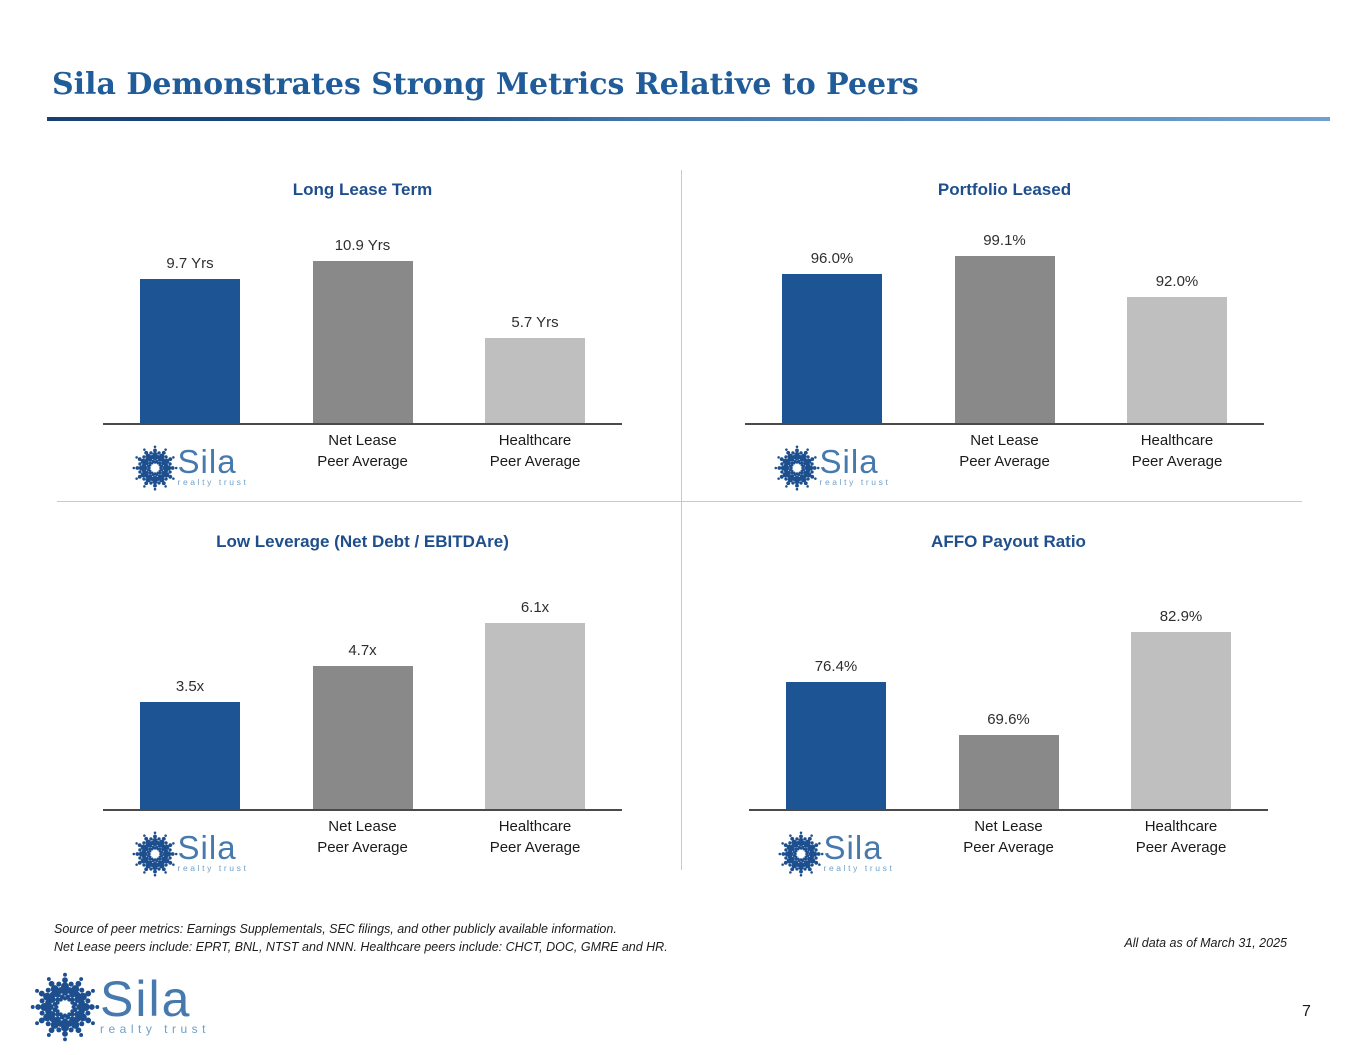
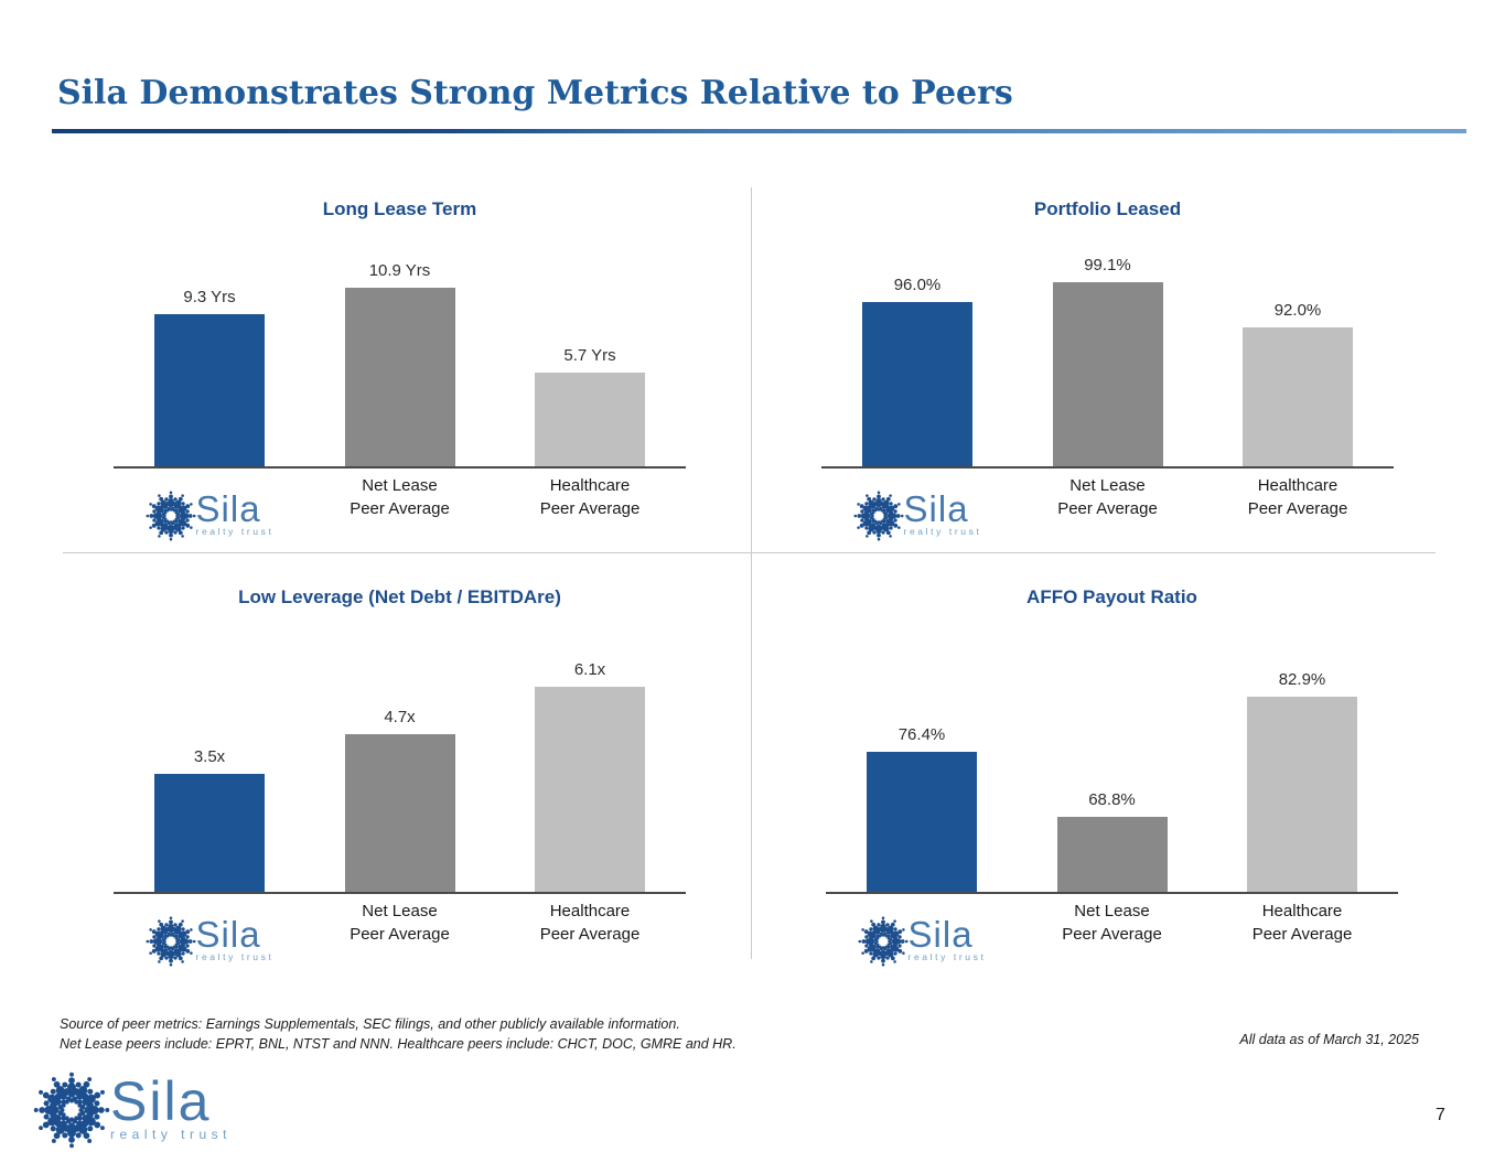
Long Lease Term/Sila: 9.7 -> 9.3
AFFO Payout Ratio/Net Lease Peer Average: 69.6% -> 68.8%
